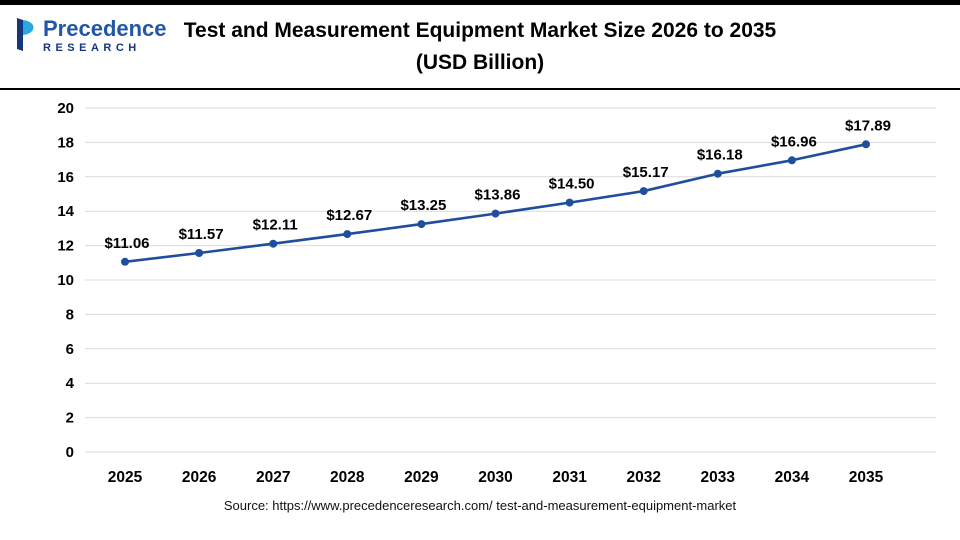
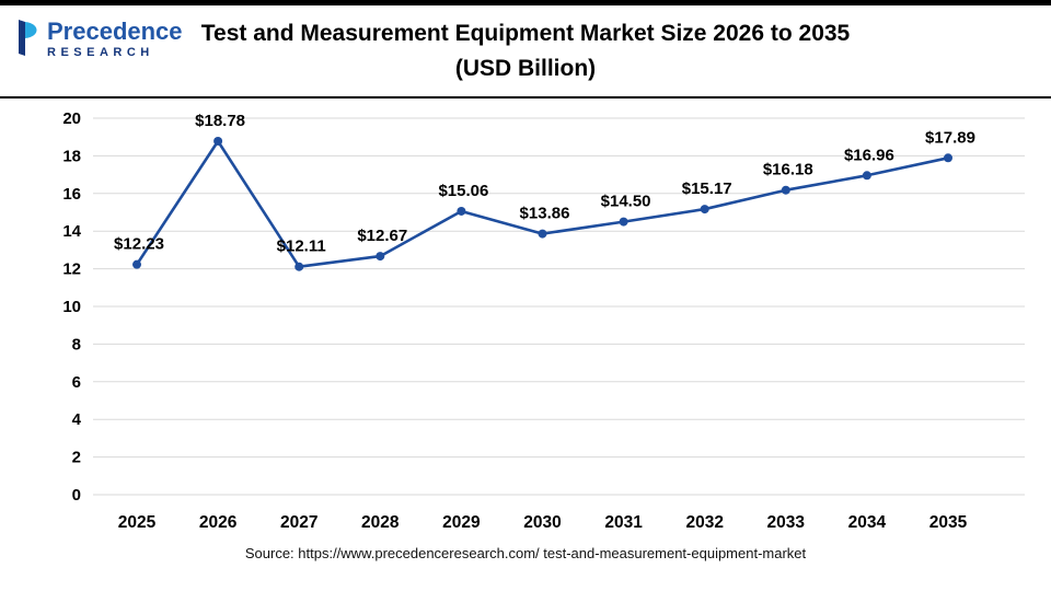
2025: $11.06 -> $12.23
2026: $11.57 -> $18.78
2029: $13.25 -> $15.06
